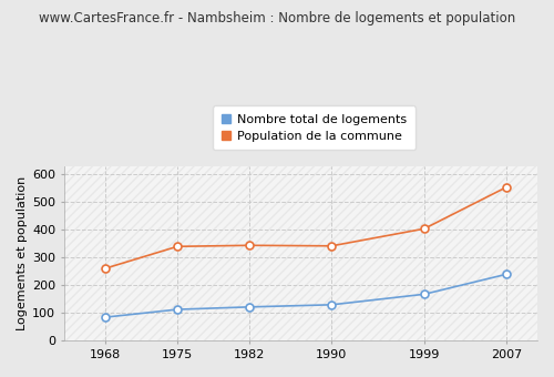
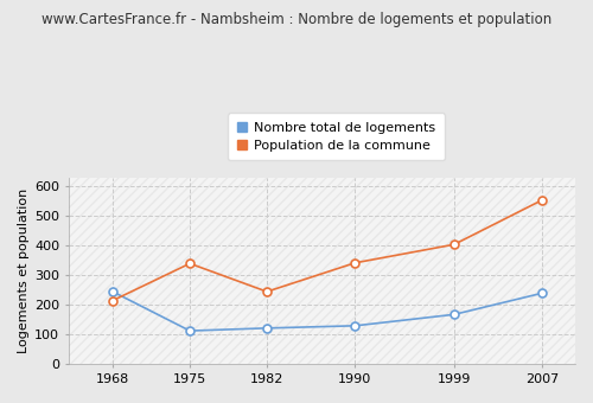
Nombre total de logements/1968: 85 -> 245
Population de la commune/1968: 261 -> 215
Population de la commune/1982: 344 -> 245
